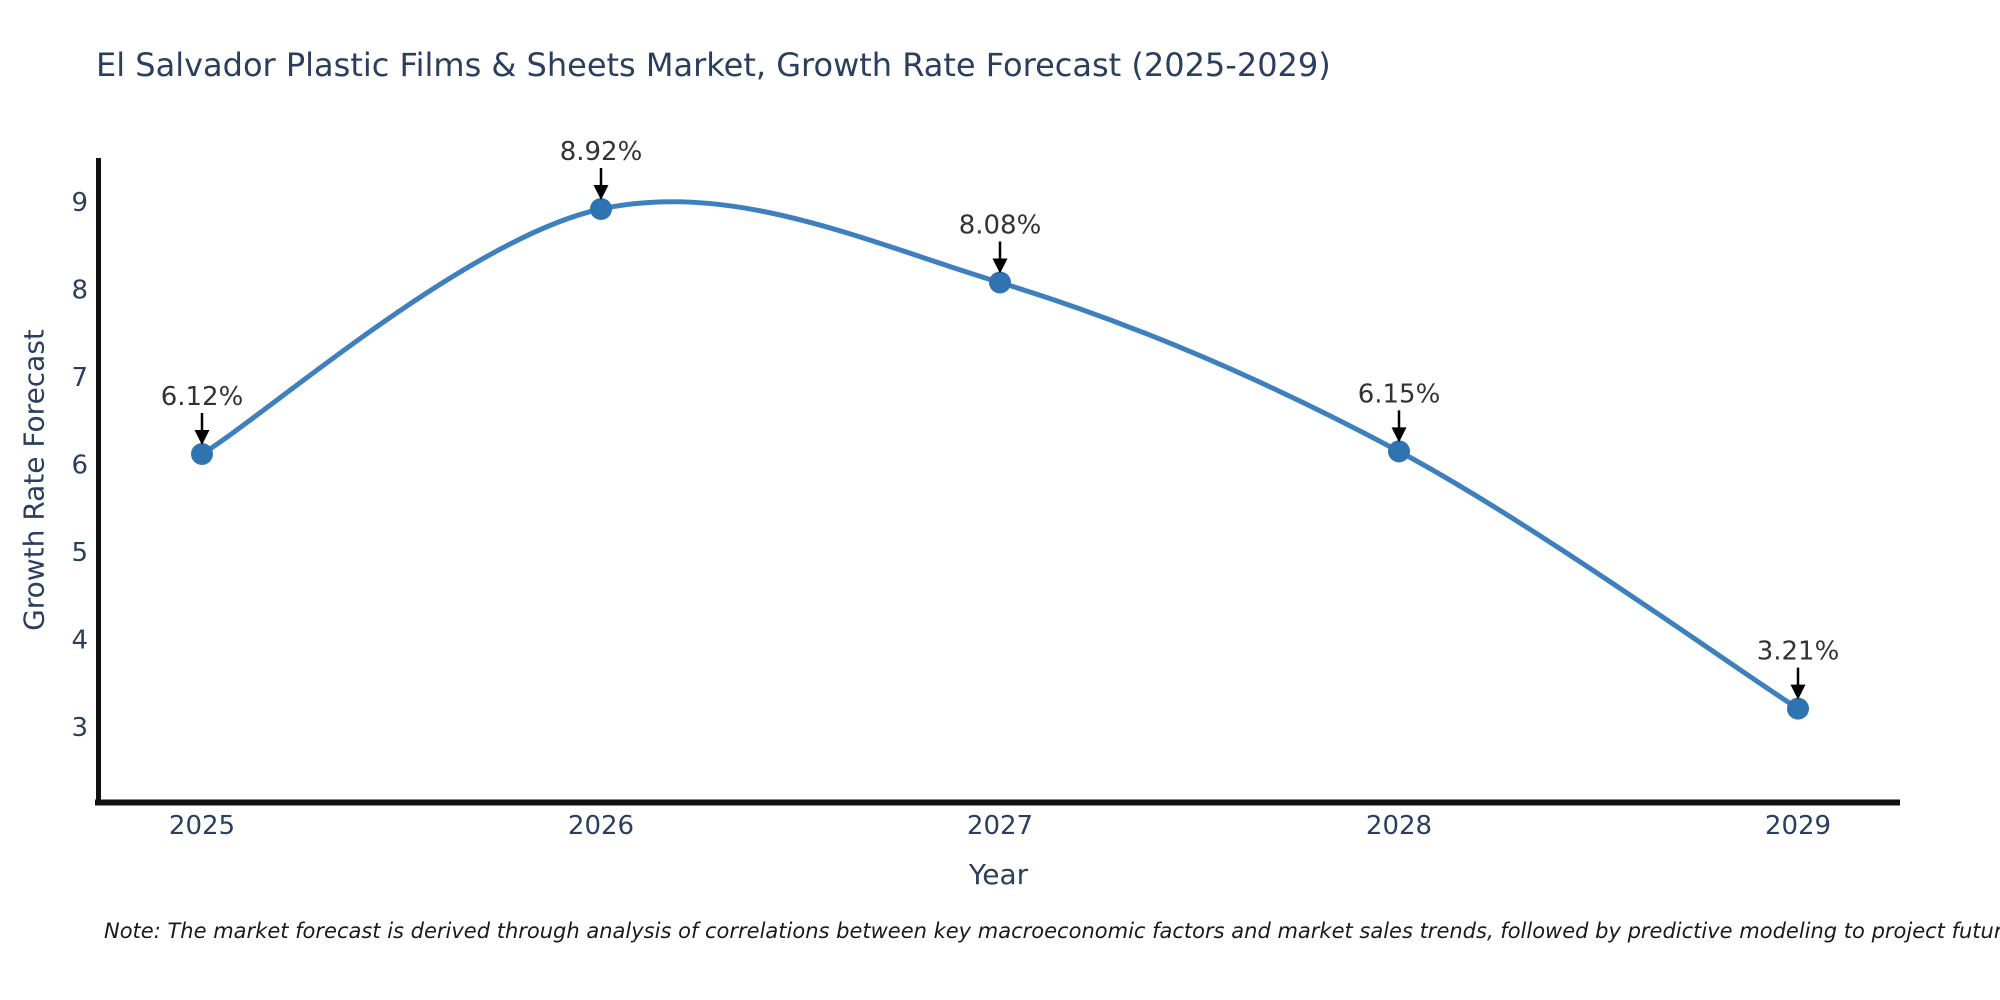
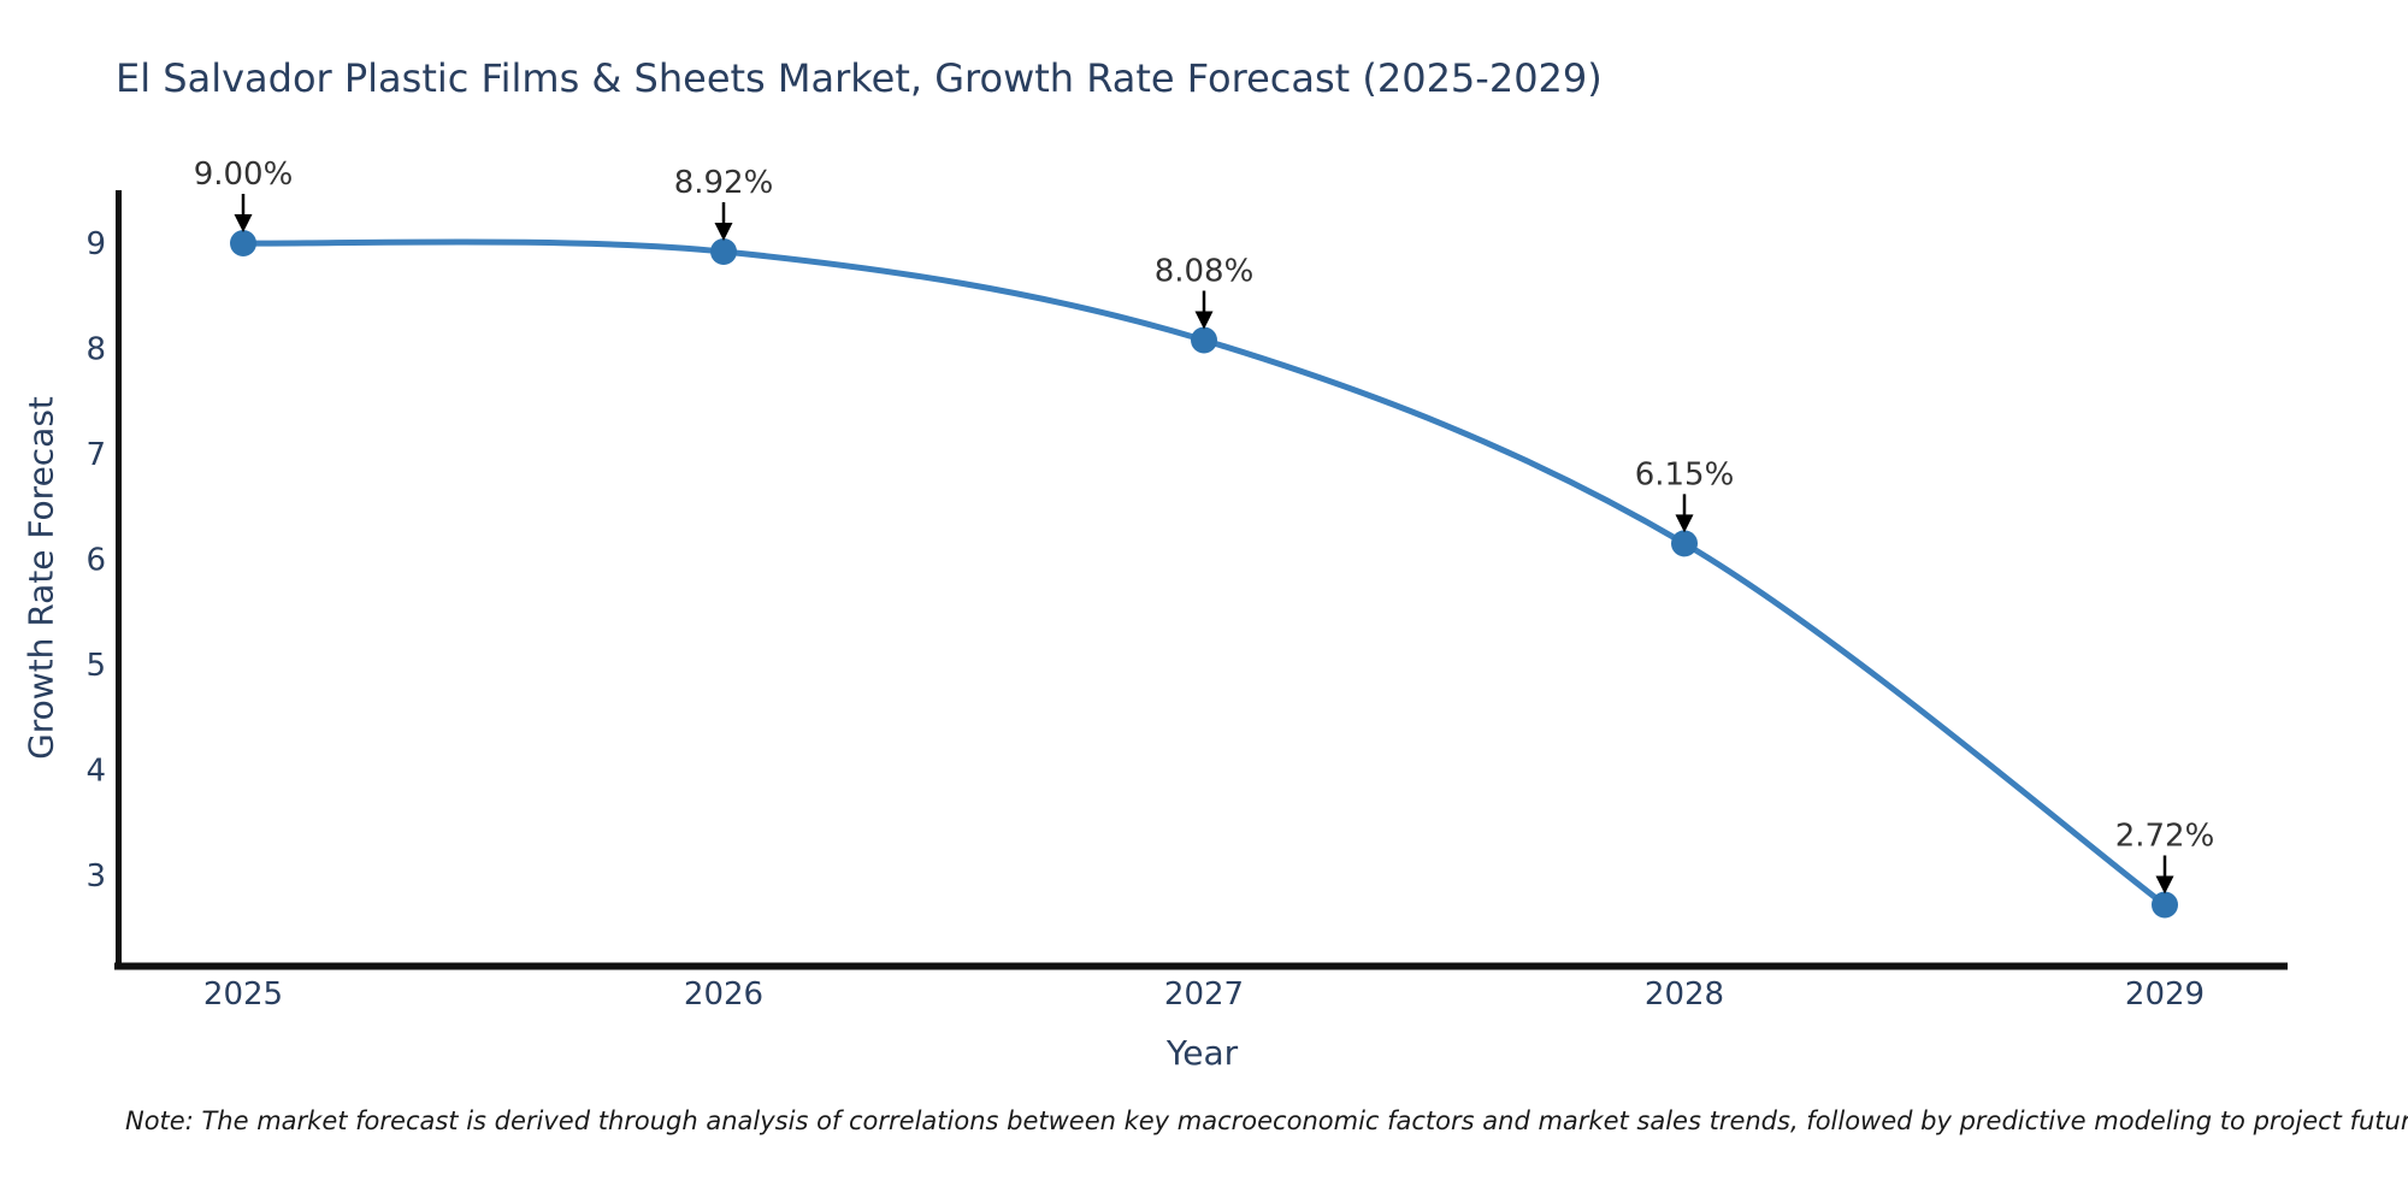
2025: 6.12% -> 9.00%
2029: 3.21% -> 2.72%
